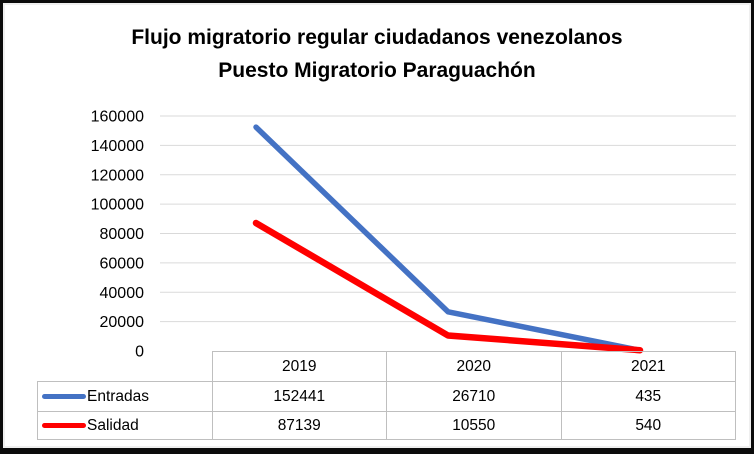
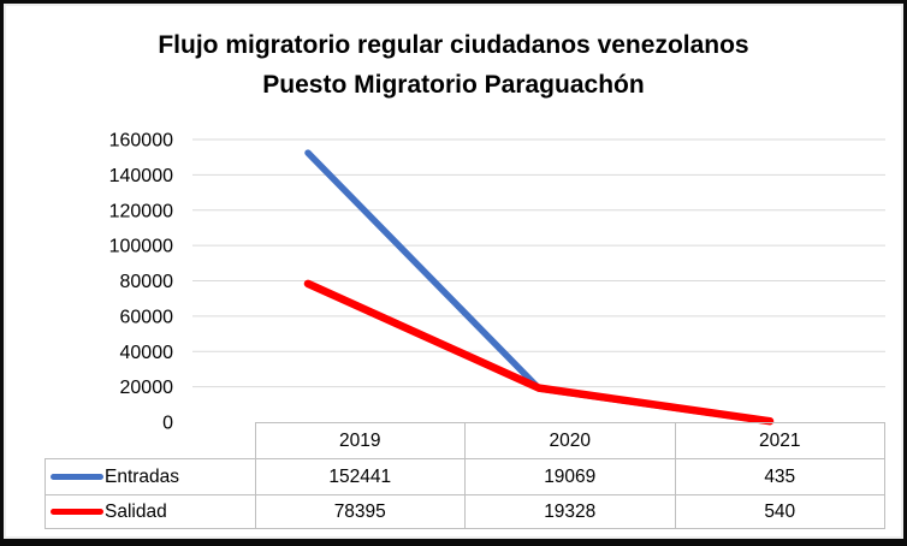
Salidad/2019: 87139 -> 78395
Entradas/2020: 26710 -> 19069
Salidad/2020: 10550 -> 19328
